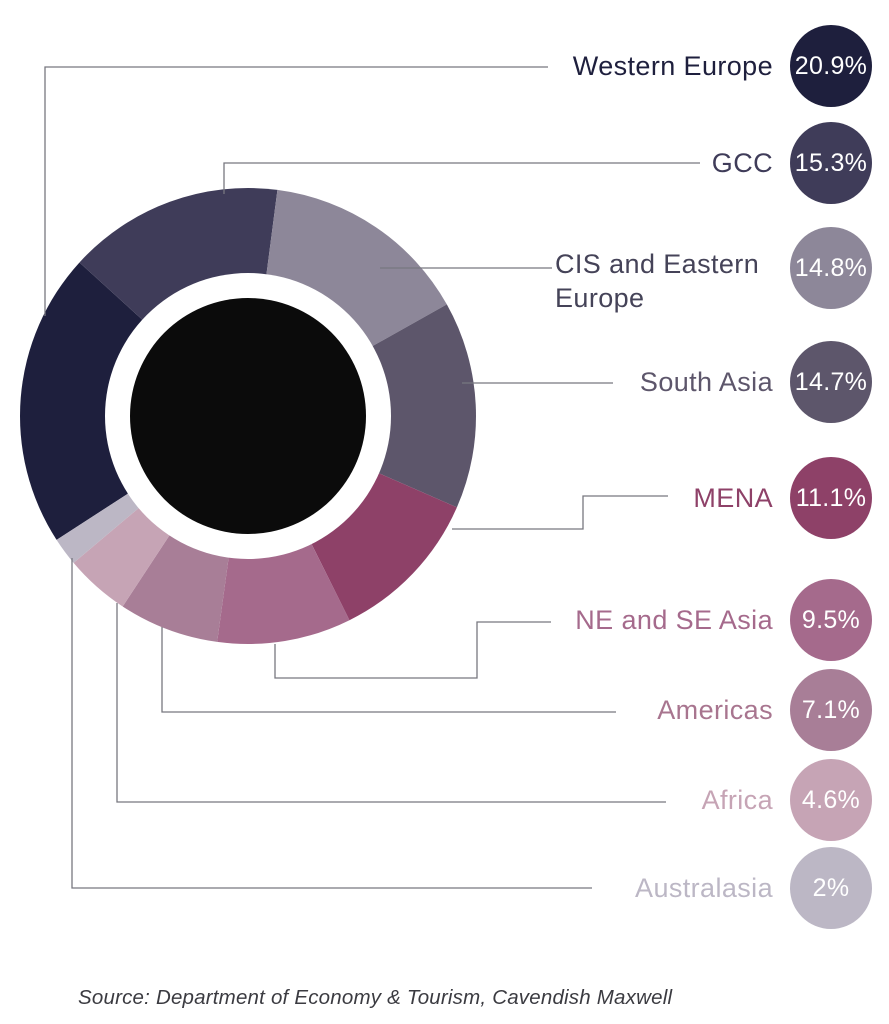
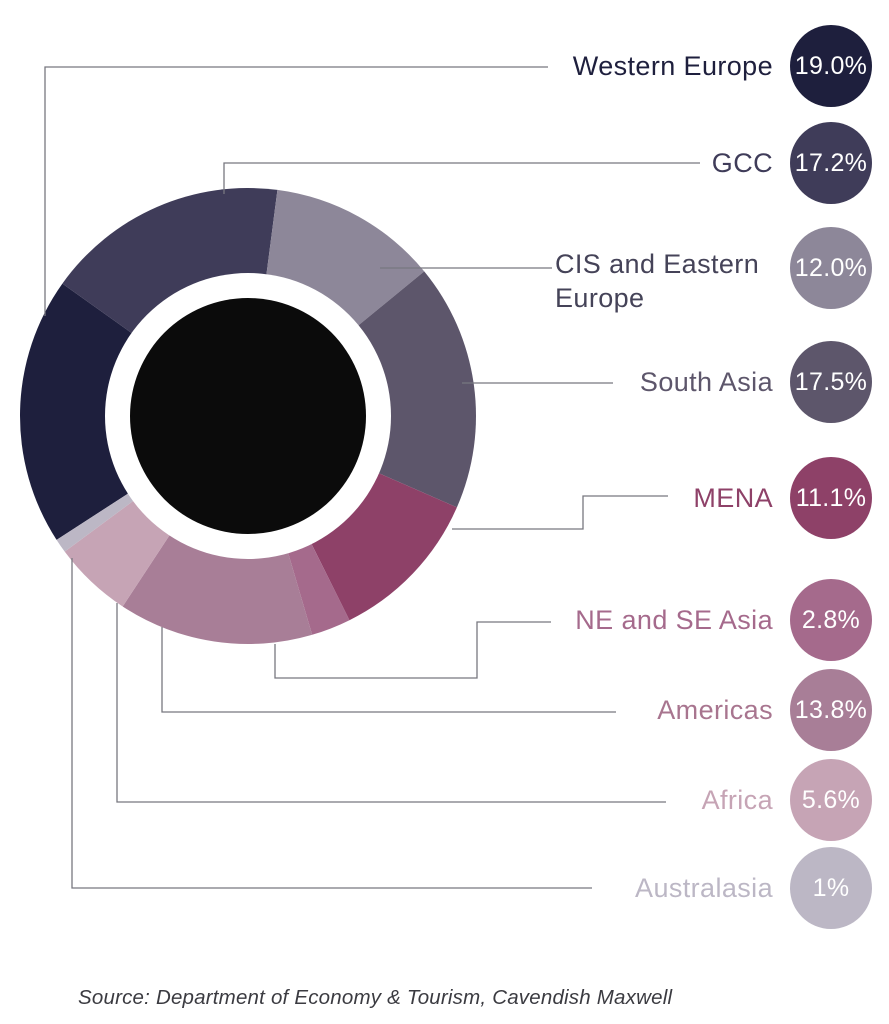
Western Europe: 20.9% -> 19.0%
GCC: 15.3% -> 17.2%
CIS and Eastern Europe: 14.8% -> 12.0%
South Asia: 14.7% -> 17.5%
NE and SE Asia: 9.5% -> 2.8%
Americas: 7.1% -> 13.8%
Africa: 4.6% -> 5.6%
Australasia: 2% -> 1%
